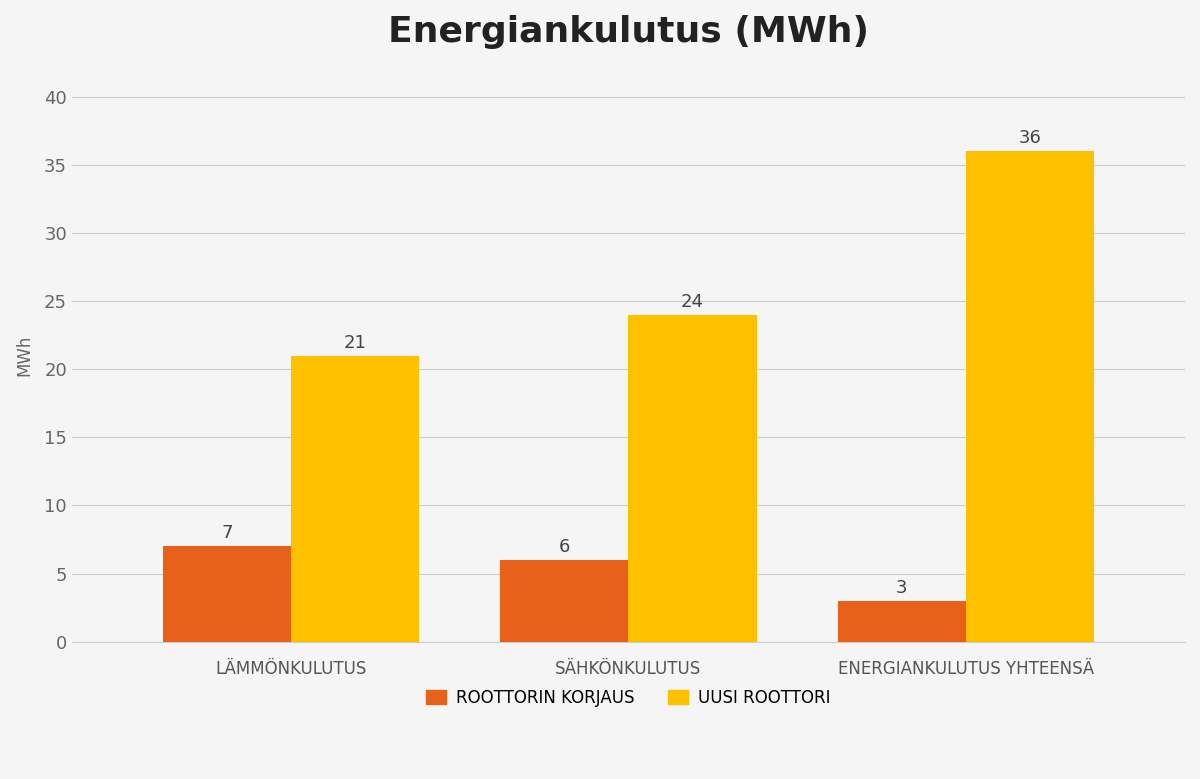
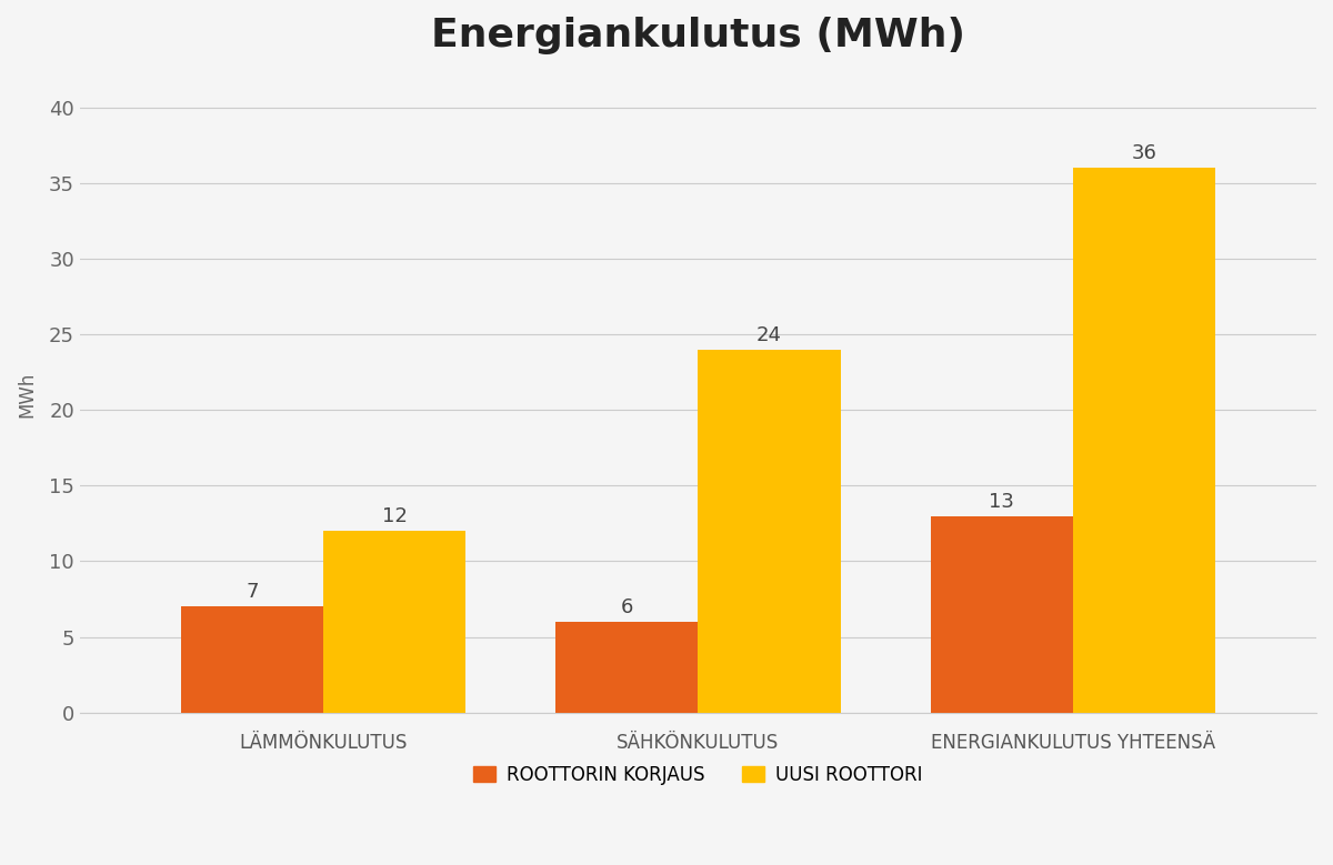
UUSI ROOTTORI/LÄMMÖNKULUTUS: 21 -> 12
ROOTTORIN KORJAUS/ENERGIANKULUTUS YHTEENSÄ: 3 -> 13
